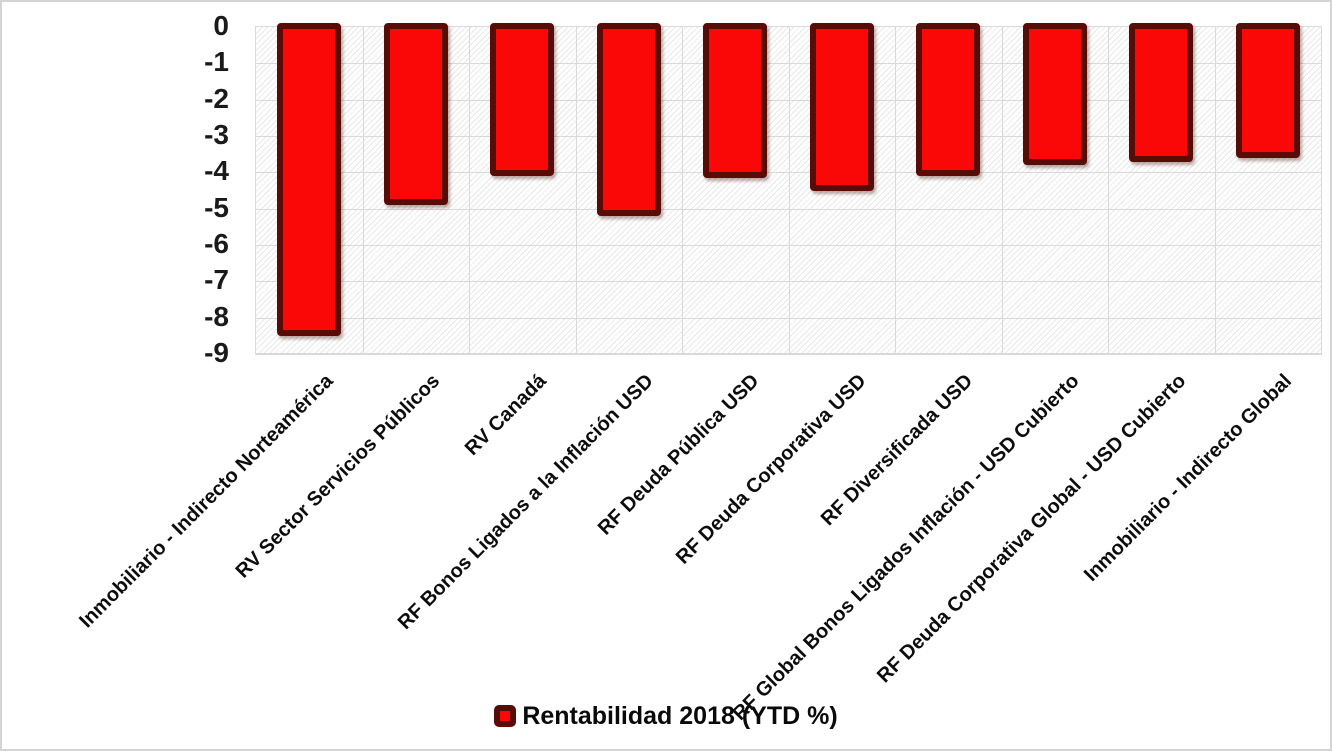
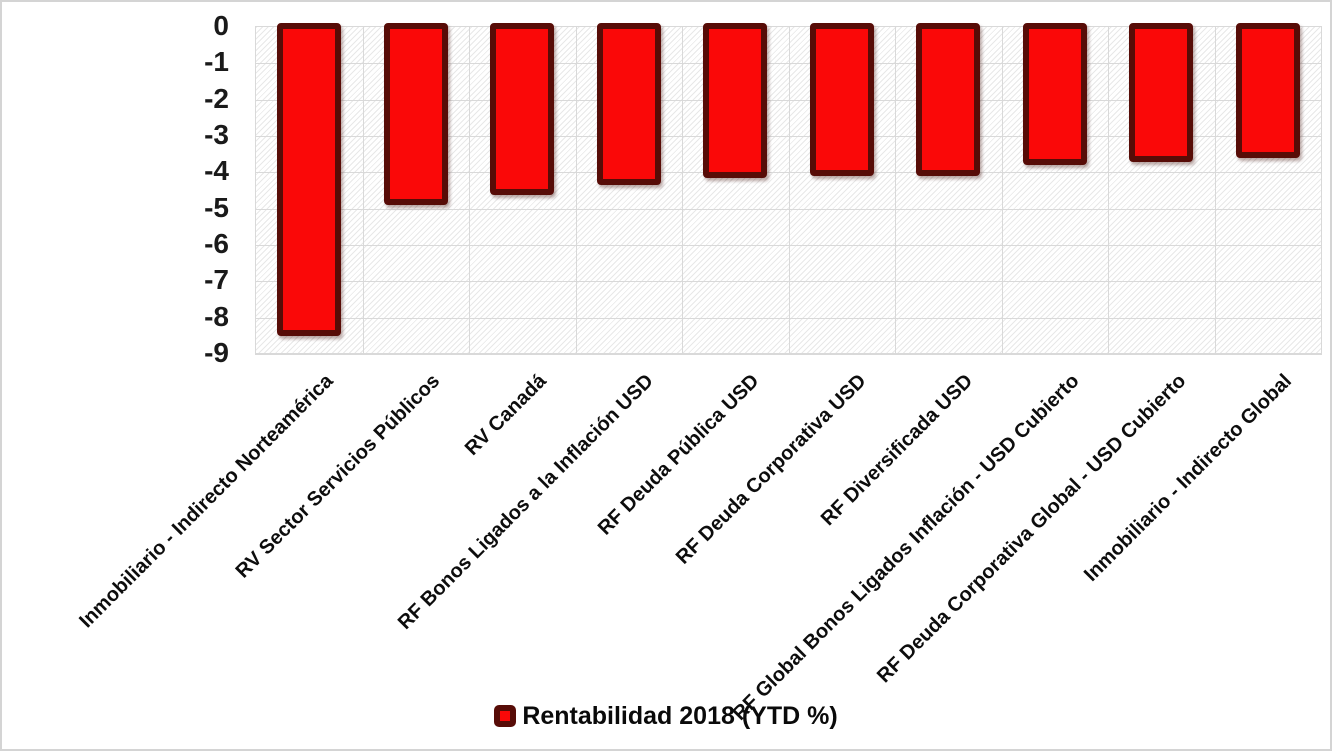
RV Canadá: -4.0 -> -4.5
RF Bonos Ligados a la Inflación USD: -5.1 -> -4.2
RF Deuda Corporativa USD: -4.4 -> -4.0
